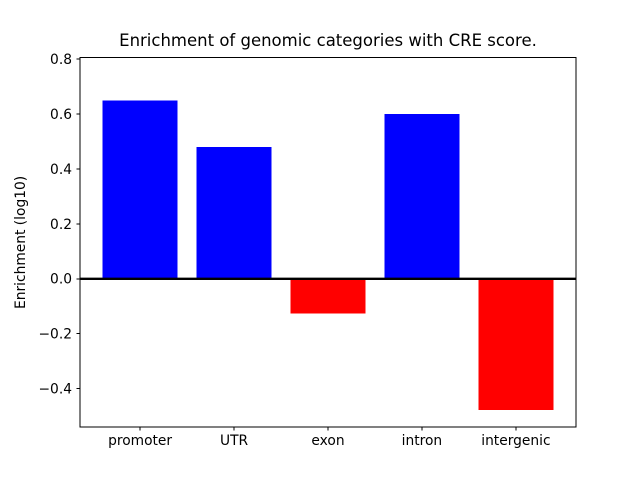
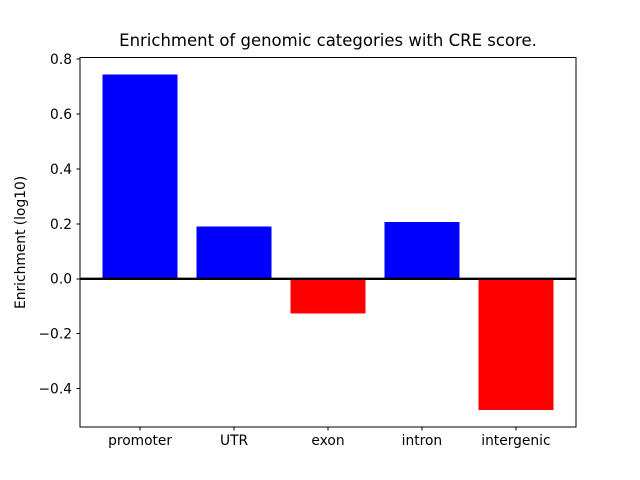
promoter: 0.65 -> 0.74
UTR: 0.48 -> 0.19
intron: 0.60 -> 0.21
